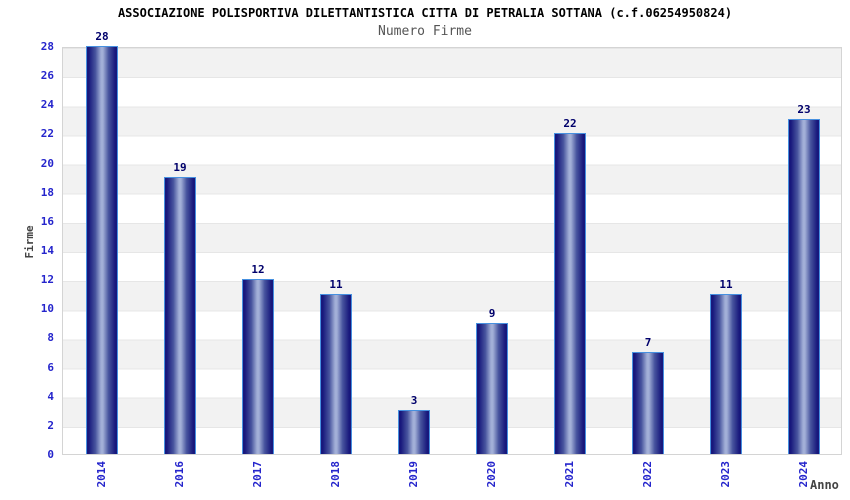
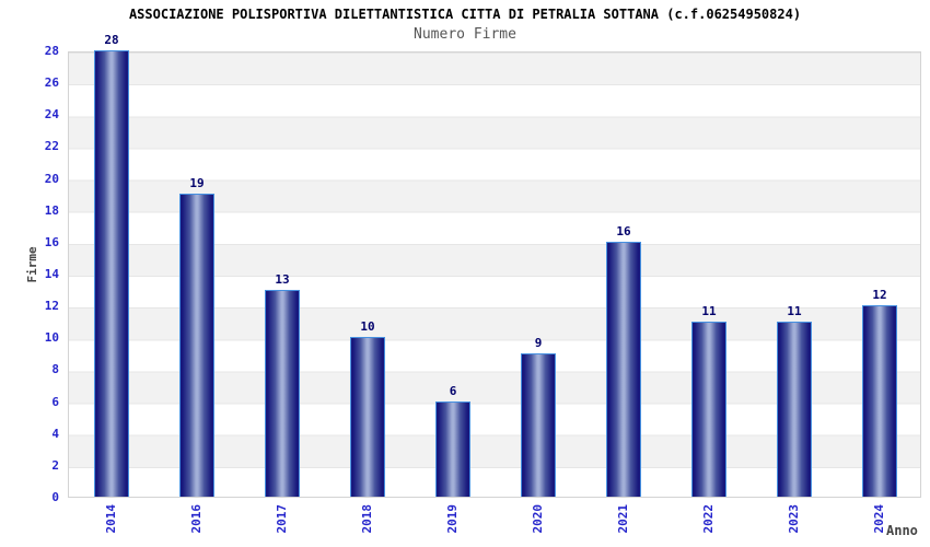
2017: 12 -> 13
2018: 11 -> 10
2019: 3 -> 6
2021: 22 -> 16
2022: 7 -> 11
2024: 23 -> 12
